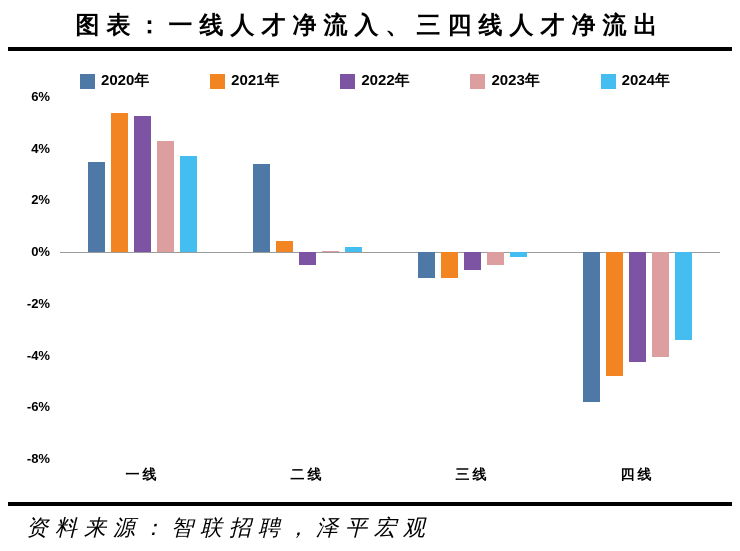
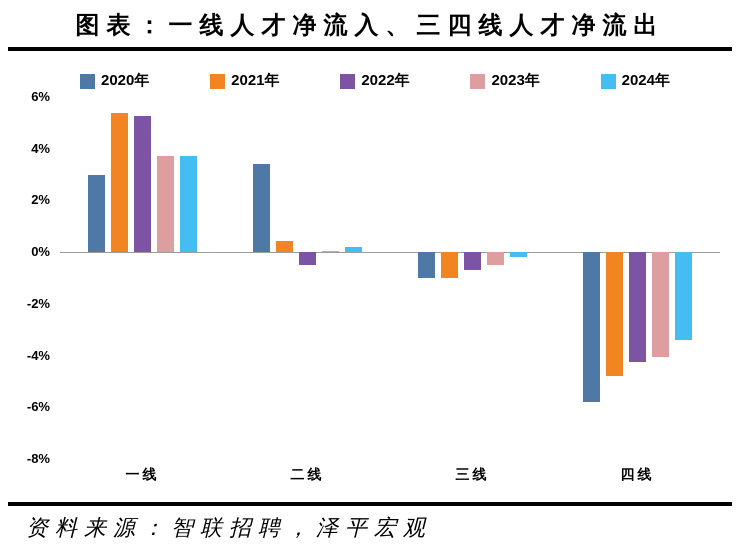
2020年/一线: 3.5% -> 3.0%
2023年/一线: 4.3% -> 3.7%
